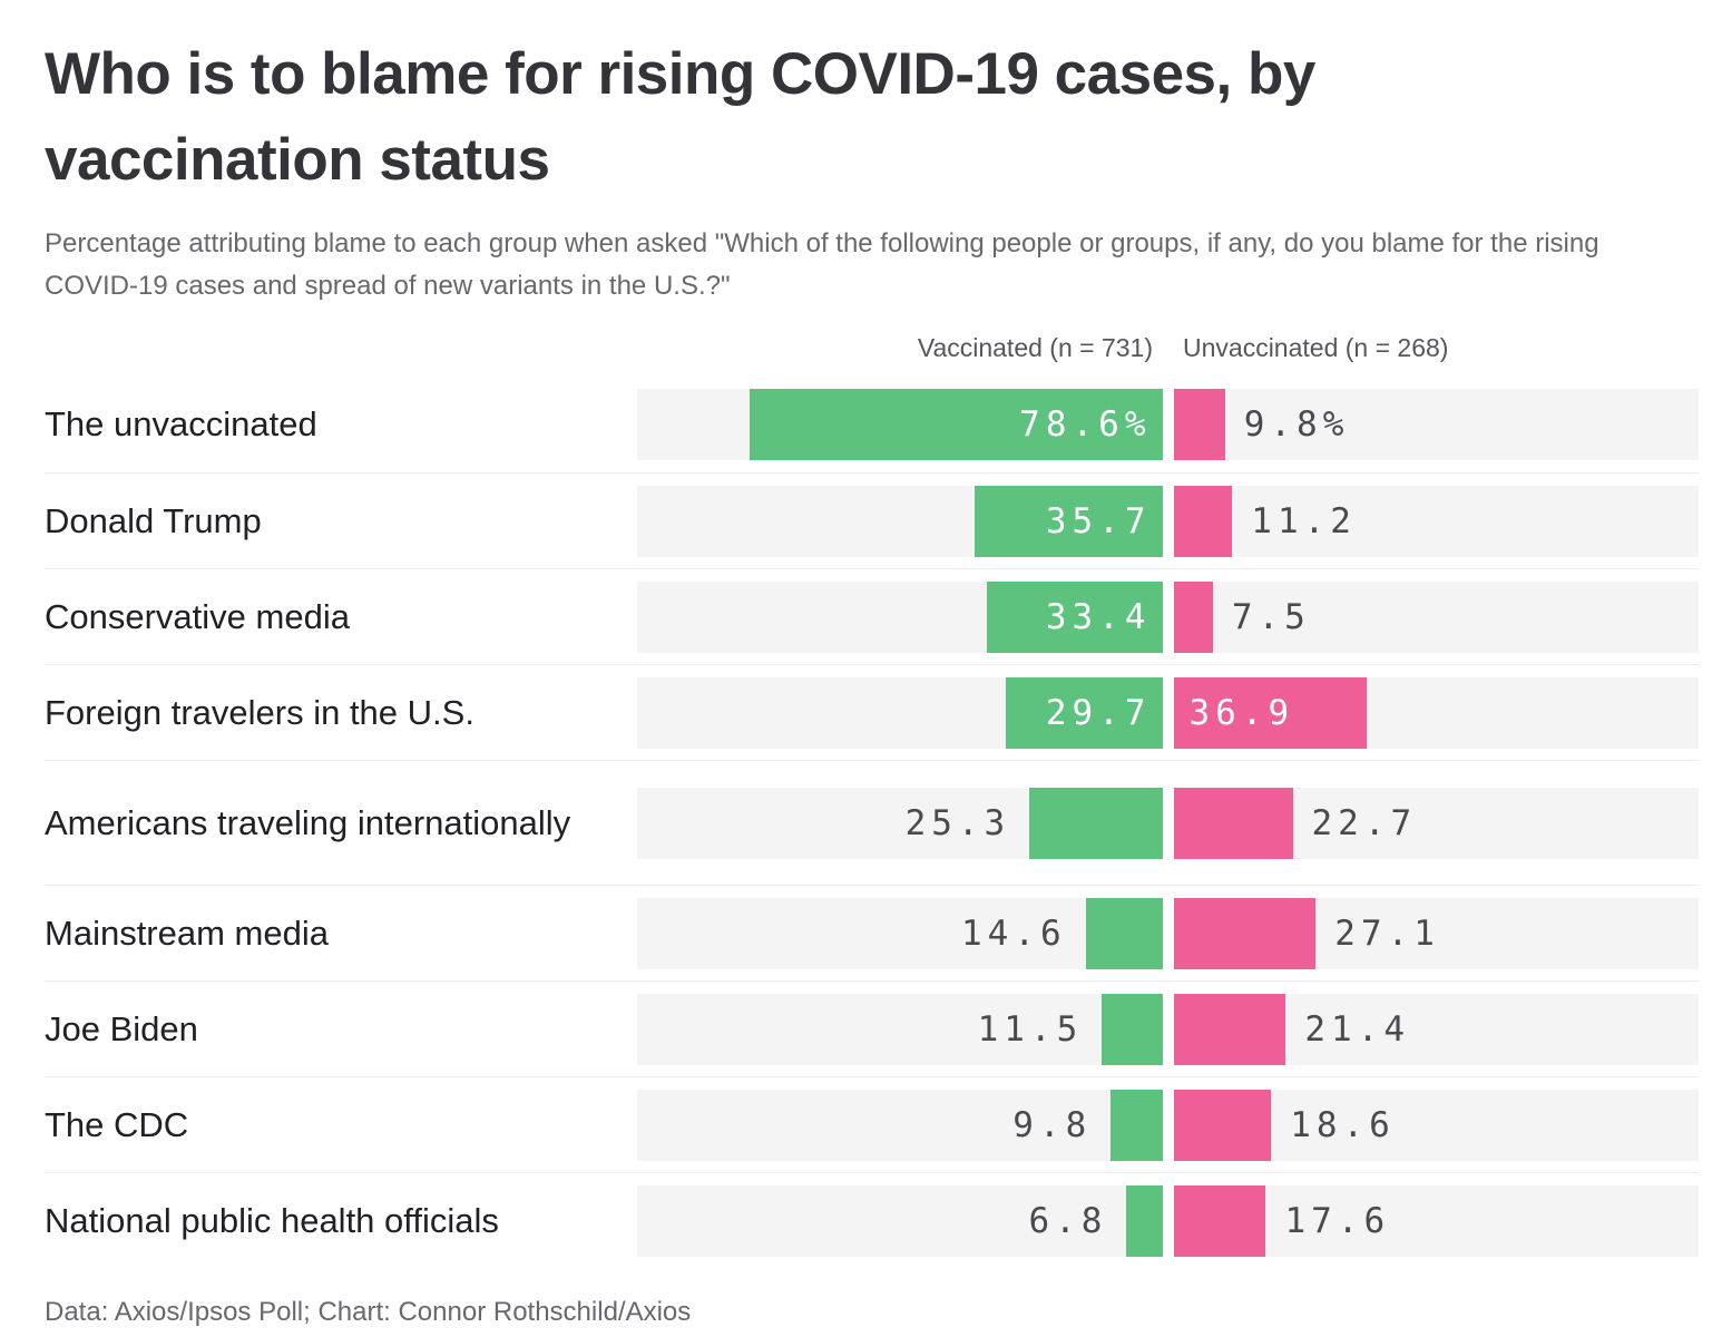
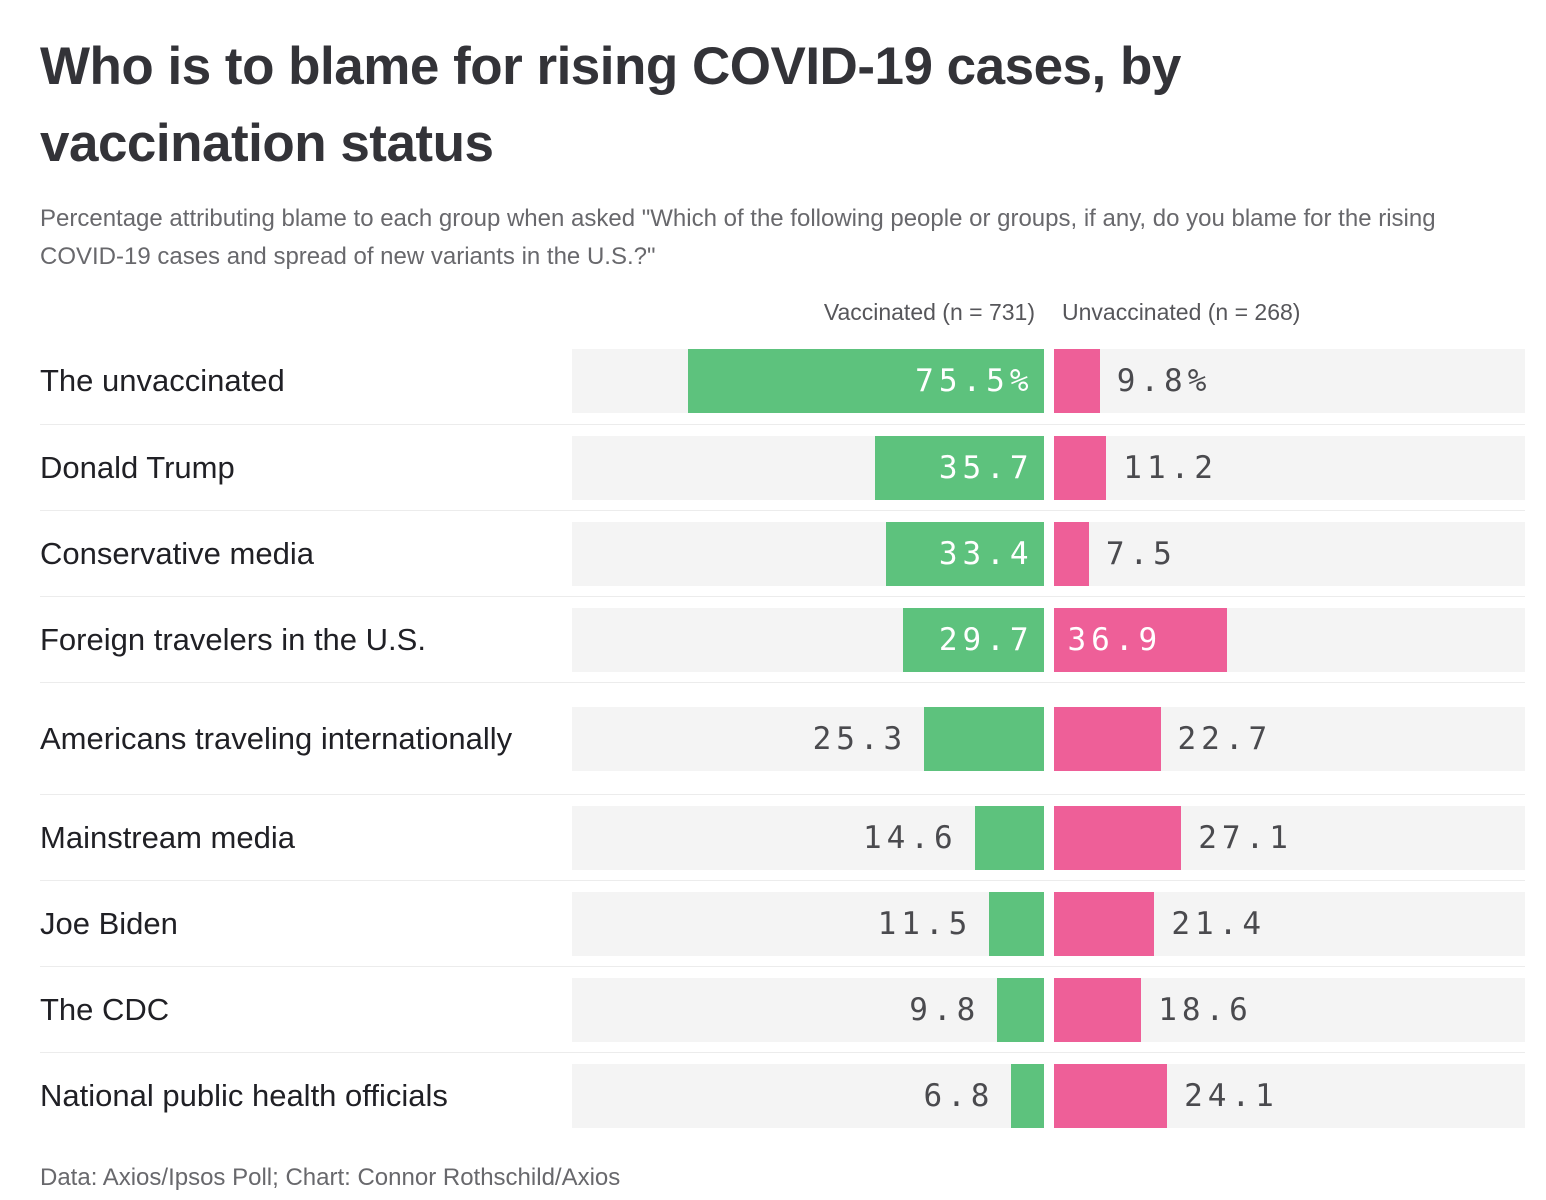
Vaccinated (n = 731)/The unvaccinated: 78.6% -> 75.5%
Unvaccinated (n = 268)/National public health officials: 17.6 -> 24.1
